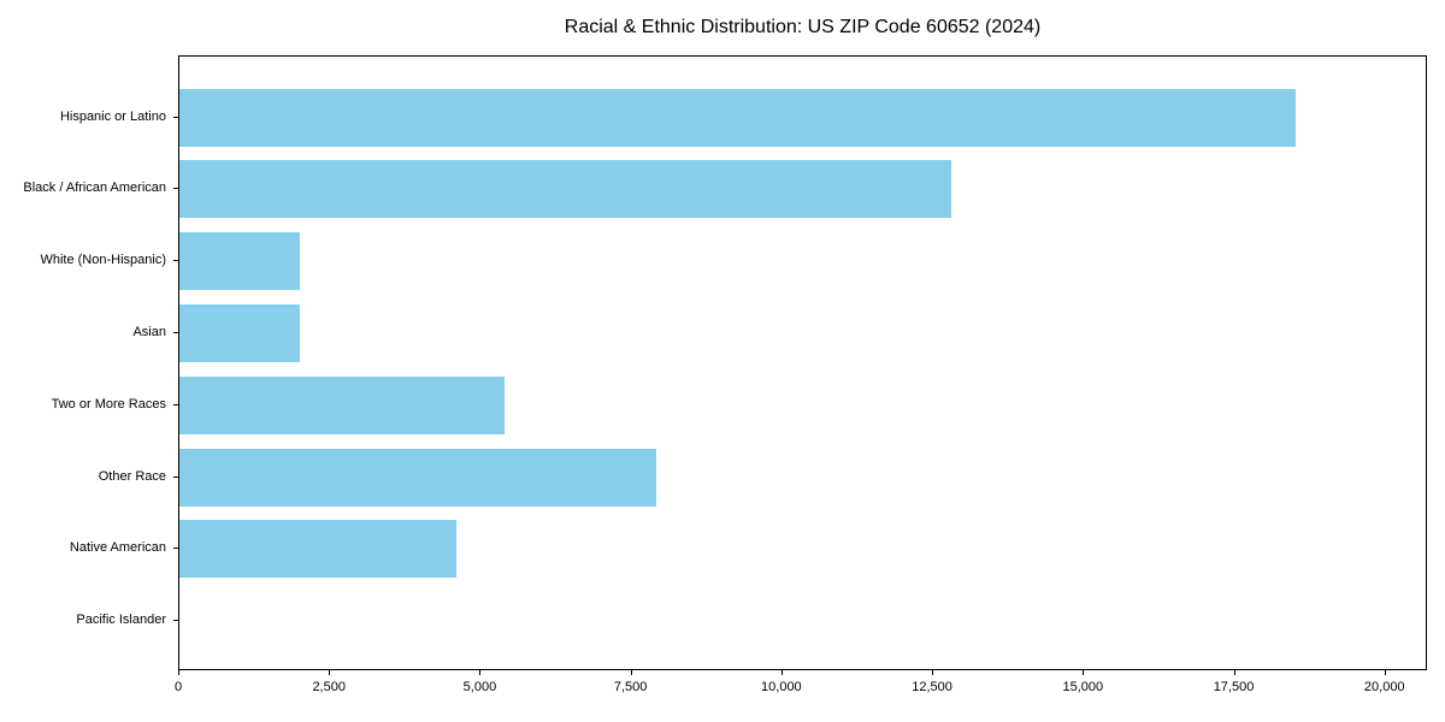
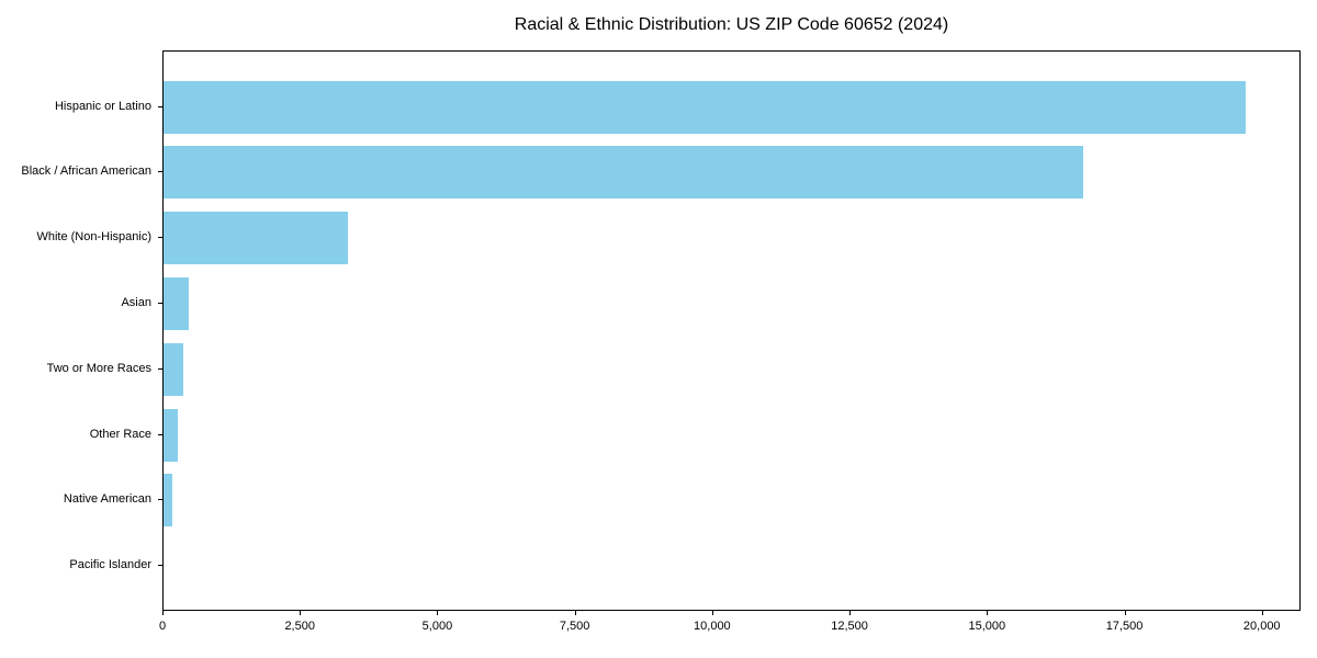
Hispanic or Latino: 18500 -> 19700
Black / African American: 12800 -> 16700
White (Non-Hispanic): 2000 -> 3400
Asian: 2000 -> 500
Two or More Races: 5400 -> 400
Other Race: 7900 -> 200
Native American: 4600 -> 200
